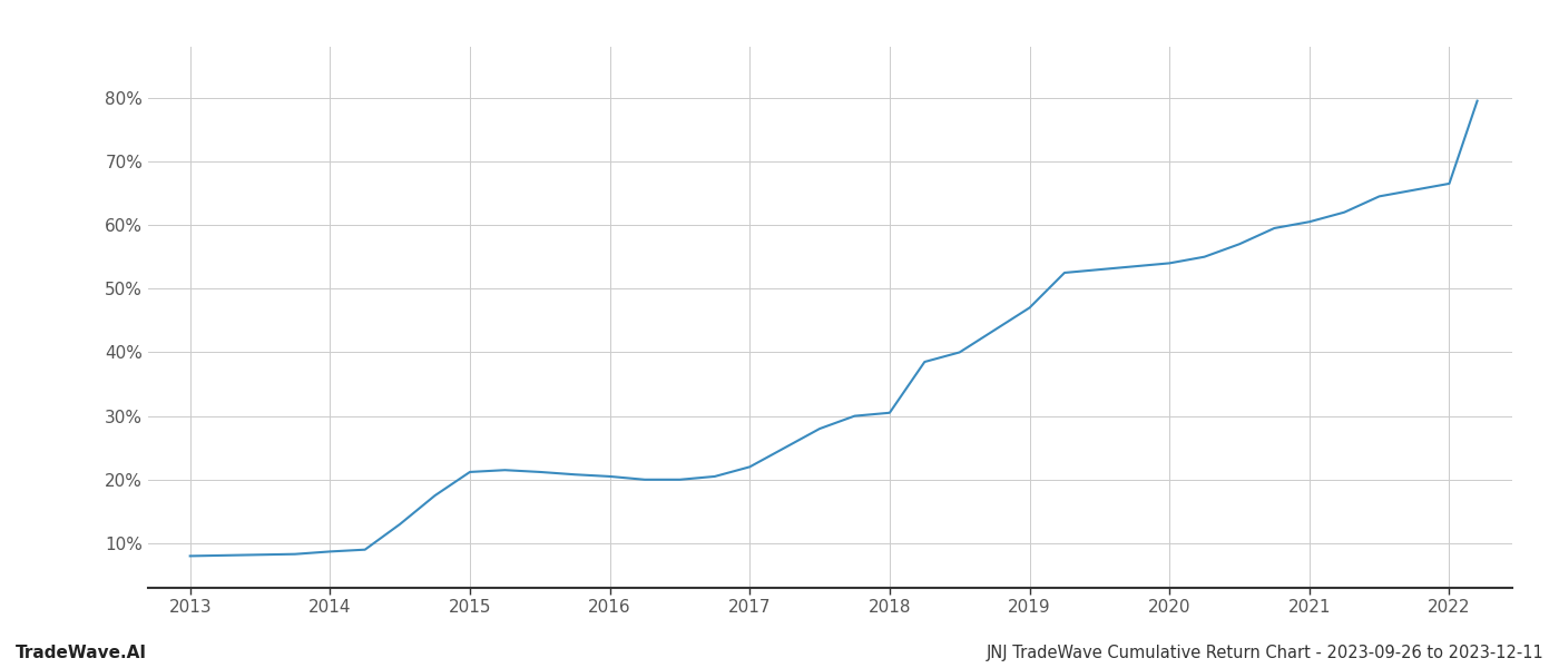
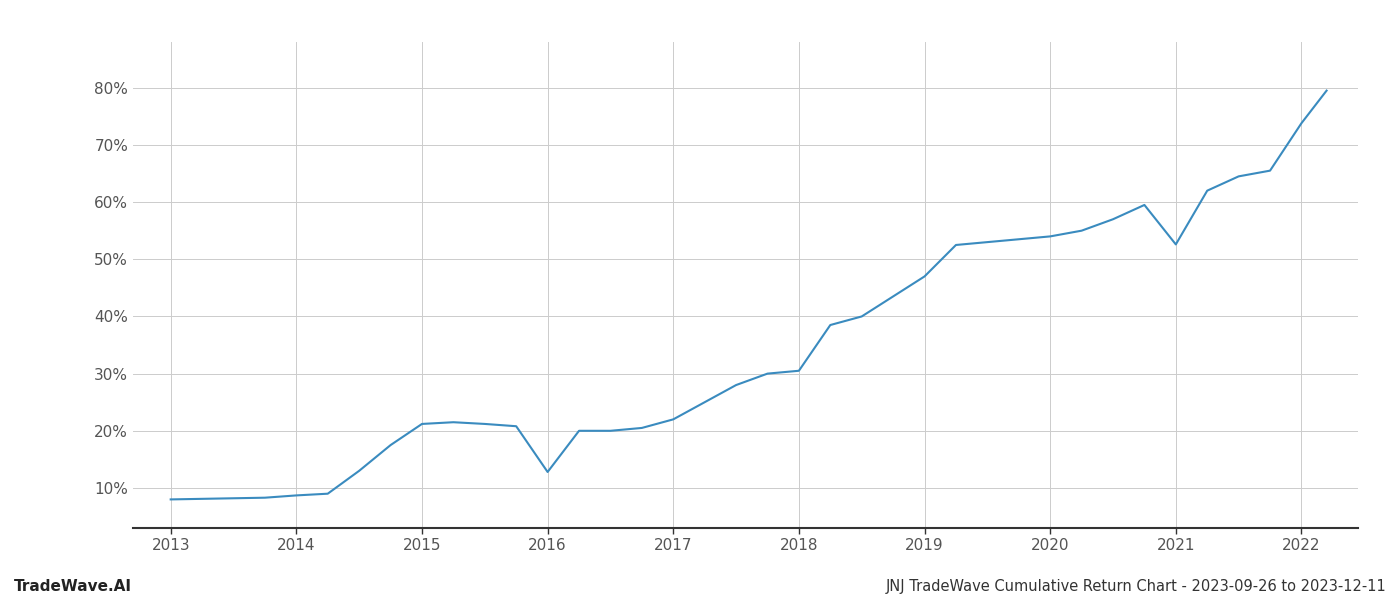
2016: 20.5% -> 12.8%
2021: 60.5% -> 52.6%
2022: 66.5% -> 73.8%
